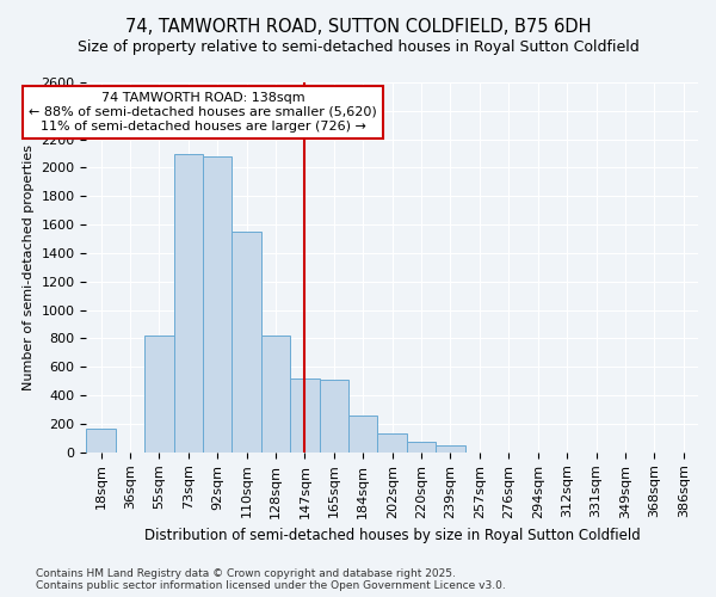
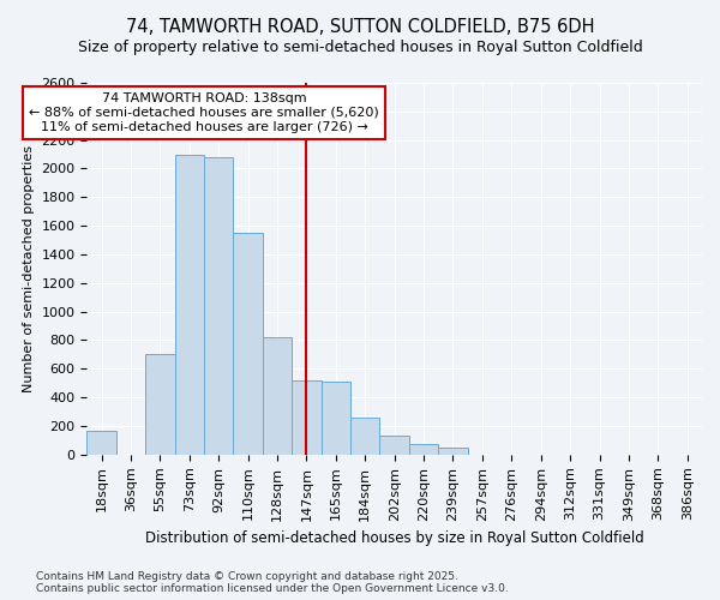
55sqm: 820 -> 700
